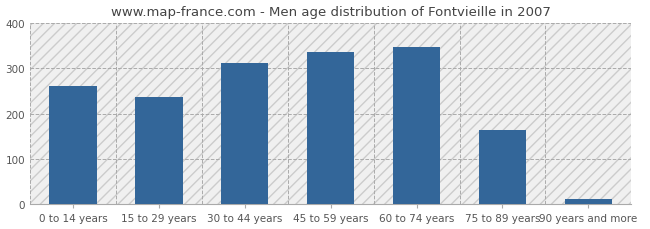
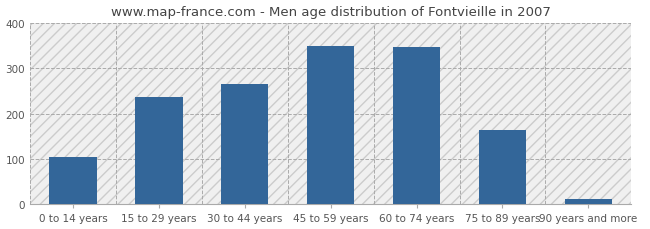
0 to 14 years: 262 -> 105
30 to 44 years: 311 -> 265
45 to 59 years: 336 -> 350
